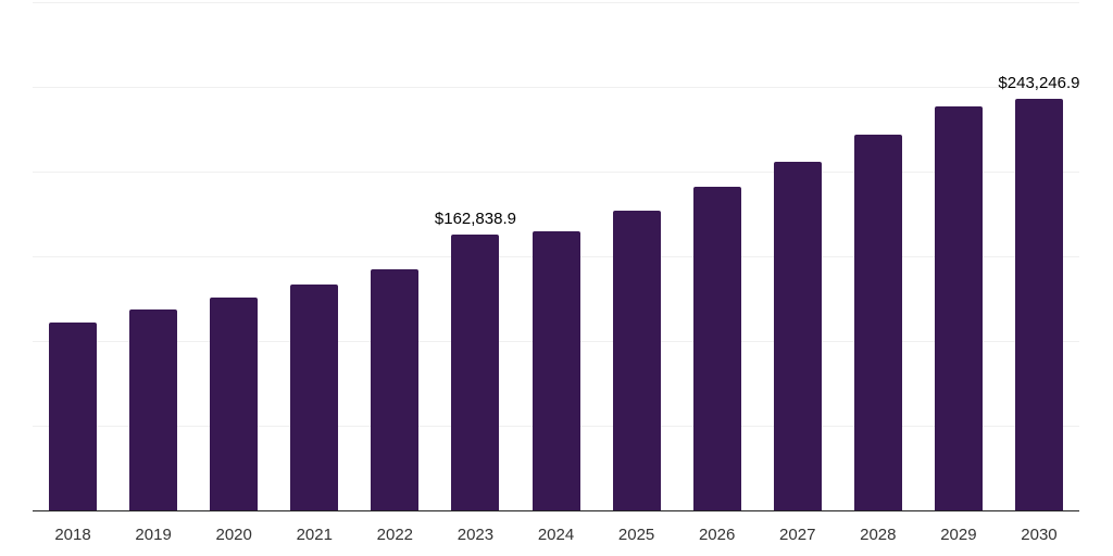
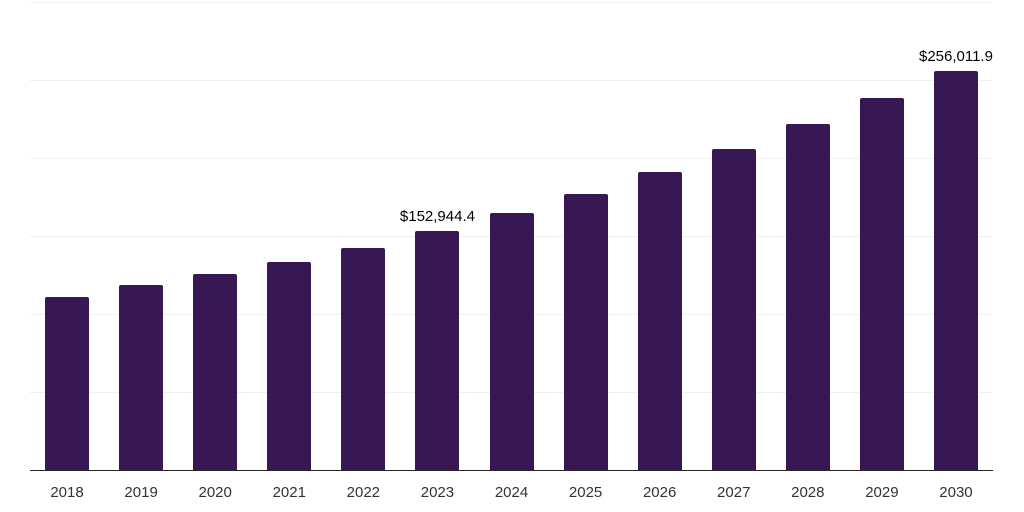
2023: $162,838.9 -> $152,944.4
2030: $243,246.9 -> $256,011.9
